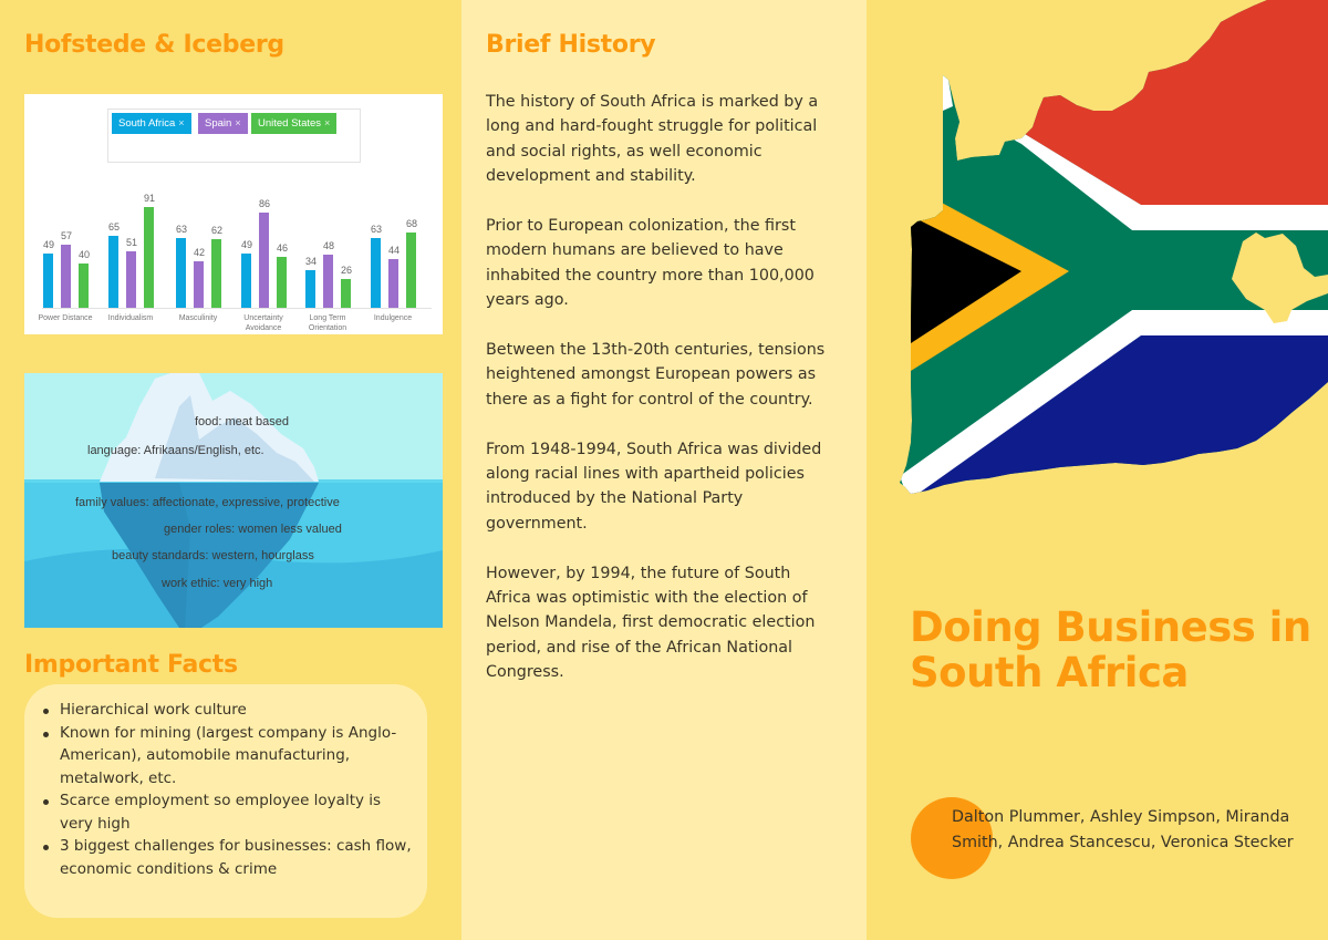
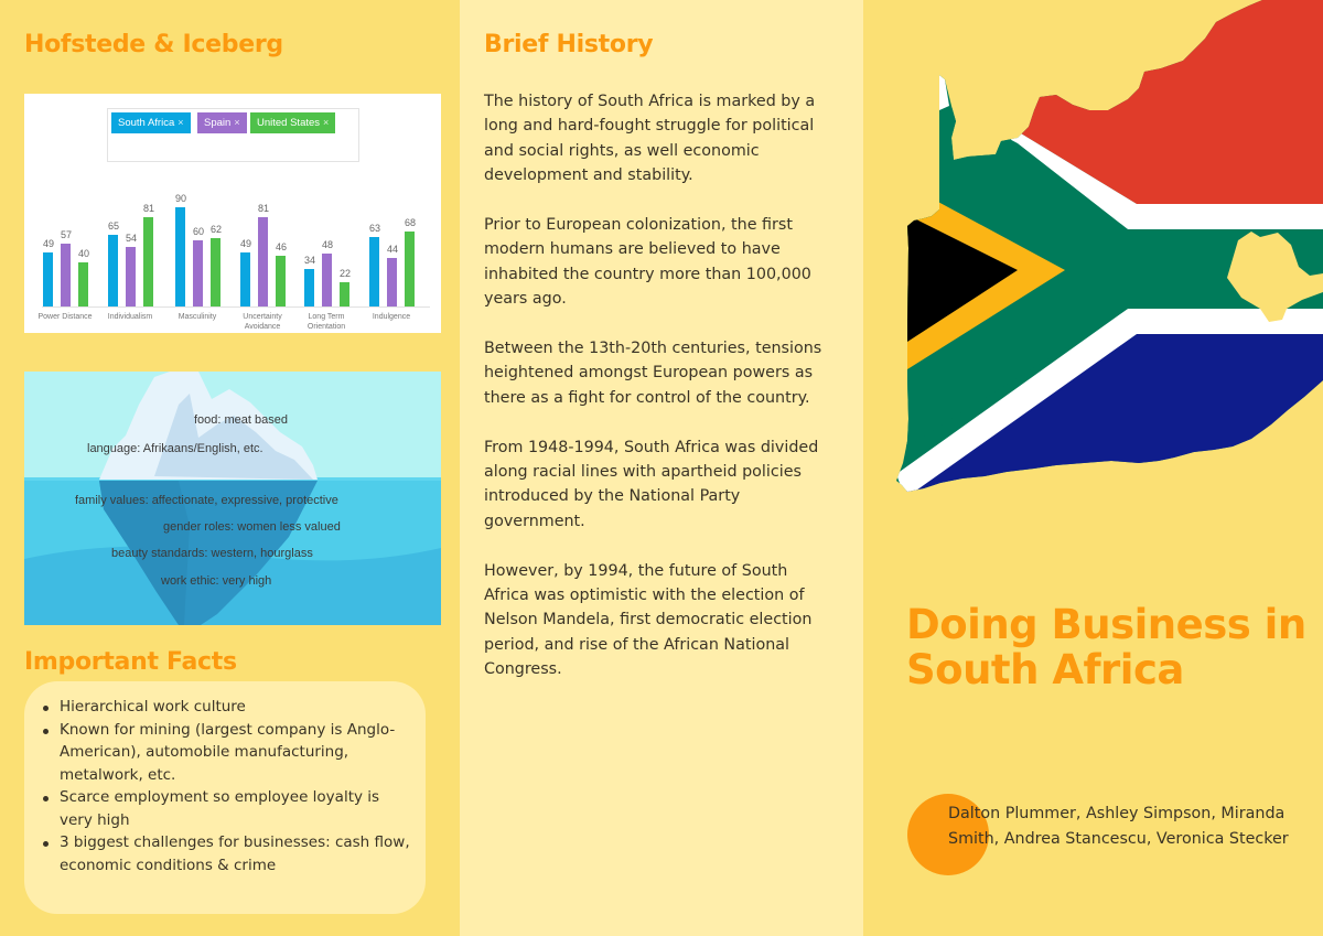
Spain/Individualism: 51 -> 54
United States/Individualism: 91 -> 81
South Africa/Masculinity: 63 -> 90
Spain/Masculinity: 42 -> 60
Spain/Uncertainty Avoidance: 86 -> 81
United States/Long Term Orientation: 26 -> 22
